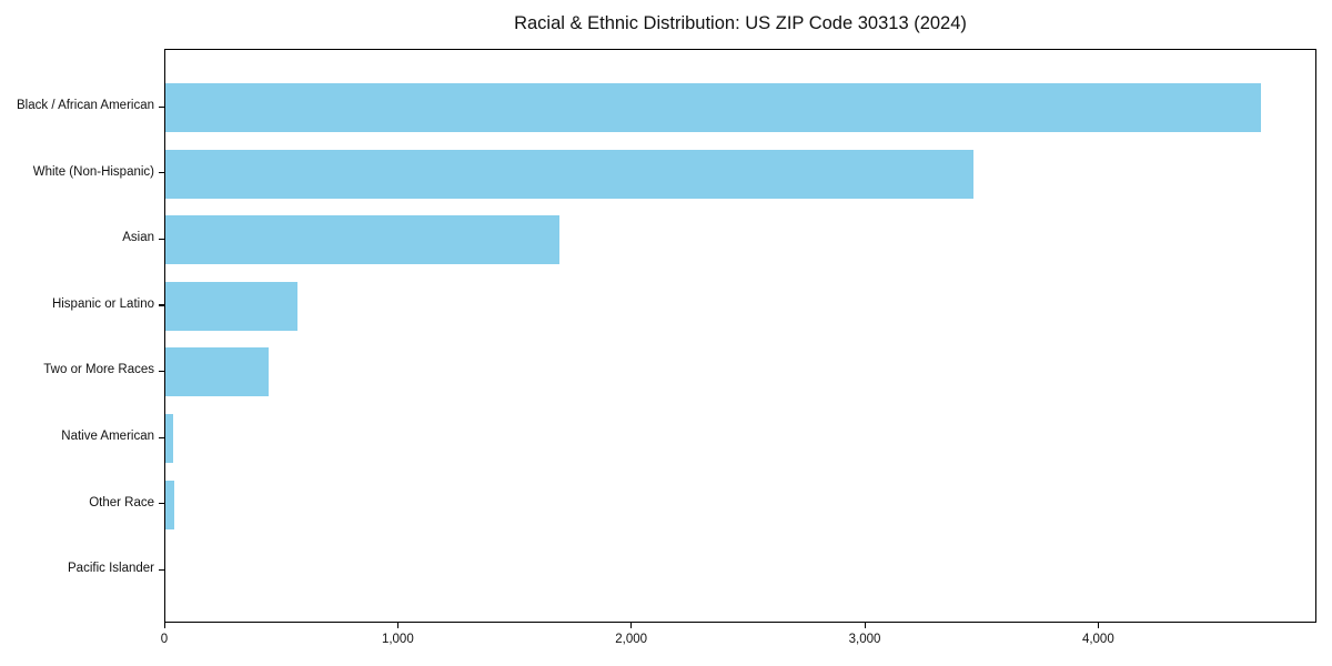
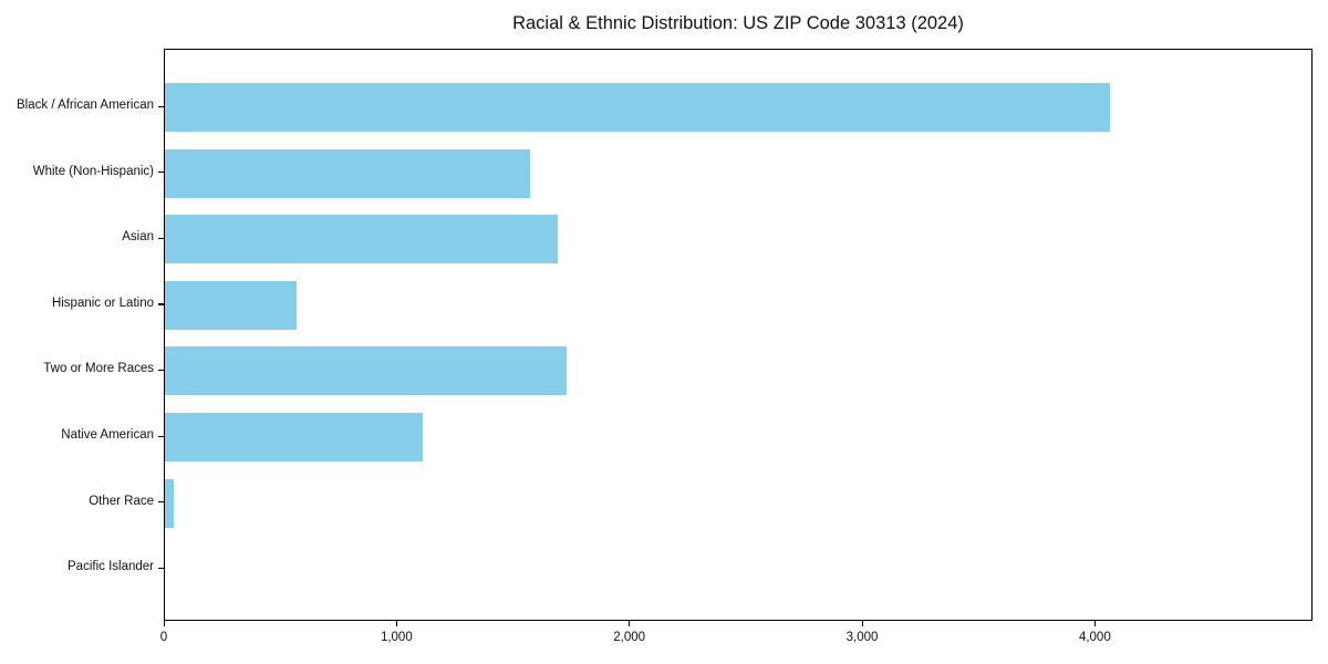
Black / African American: 4700 -> 4070
White (Non-Hispanic): 3470 -> 1570
Two or More Races: 440 -> 1730
Native American: 40 -> 1110
